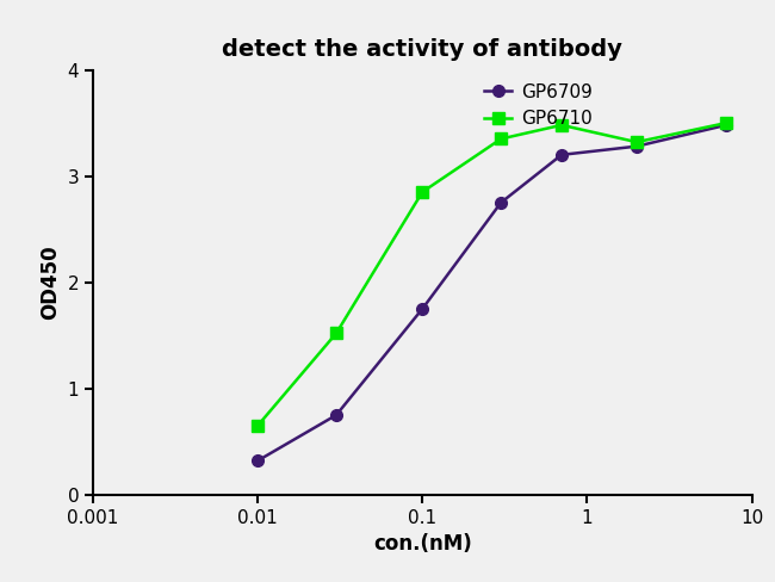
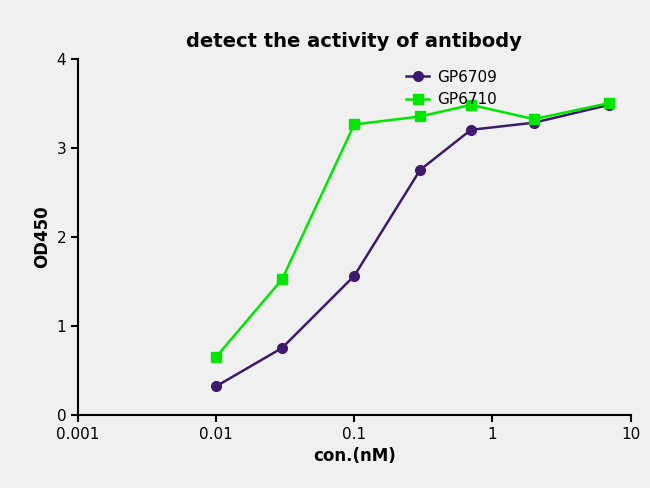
GP6709/0.1: 1.75 -> 1.56
GP6710/0.1: 2.85 -> 3.26
